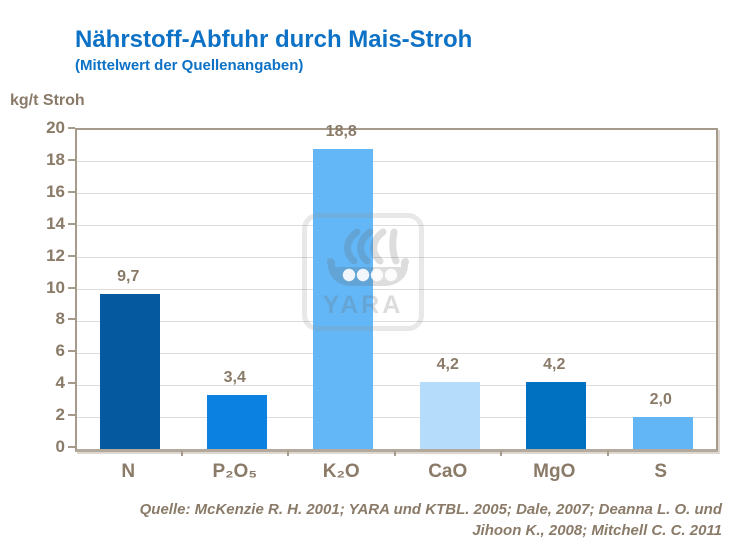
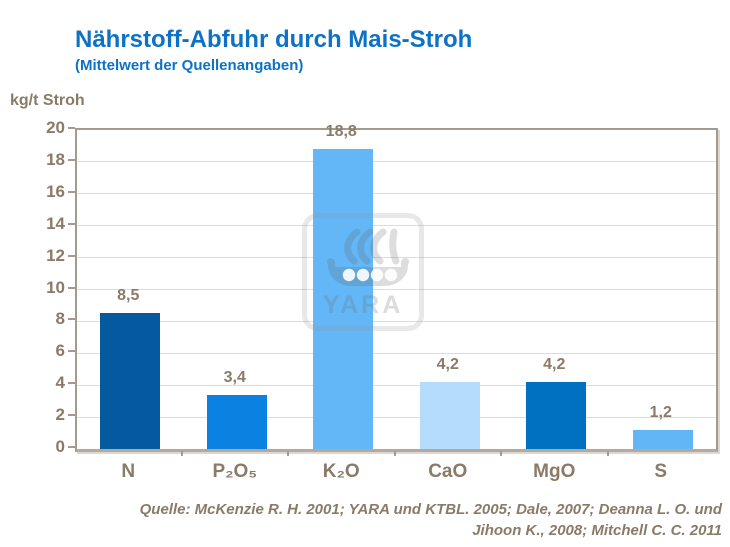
N: 9,7 -> 8,5
S: 2,0 -> 1,2
